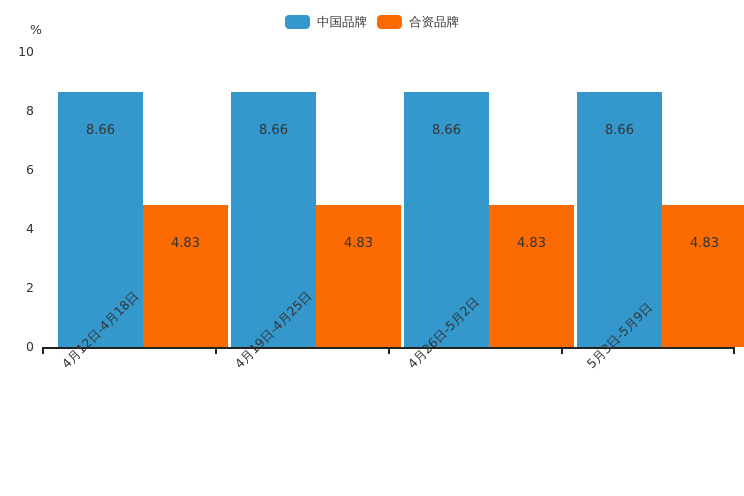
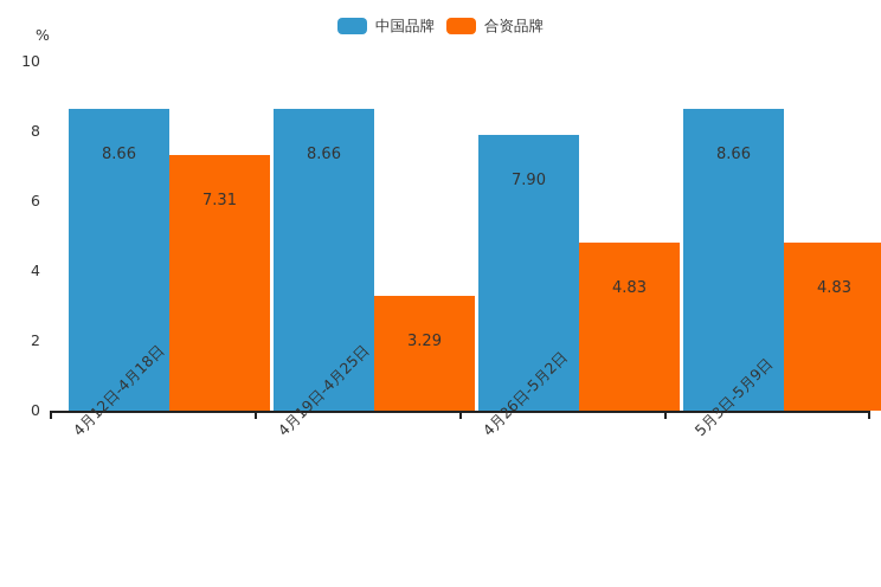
合资品牌/4月12日-4月18日: 4.83 -> 7.31
合资品牌/4月19日-4月25日: 4.83 -> 3.29
中国品牌/4月26日-5月2日: 8.66 -> 7.90
